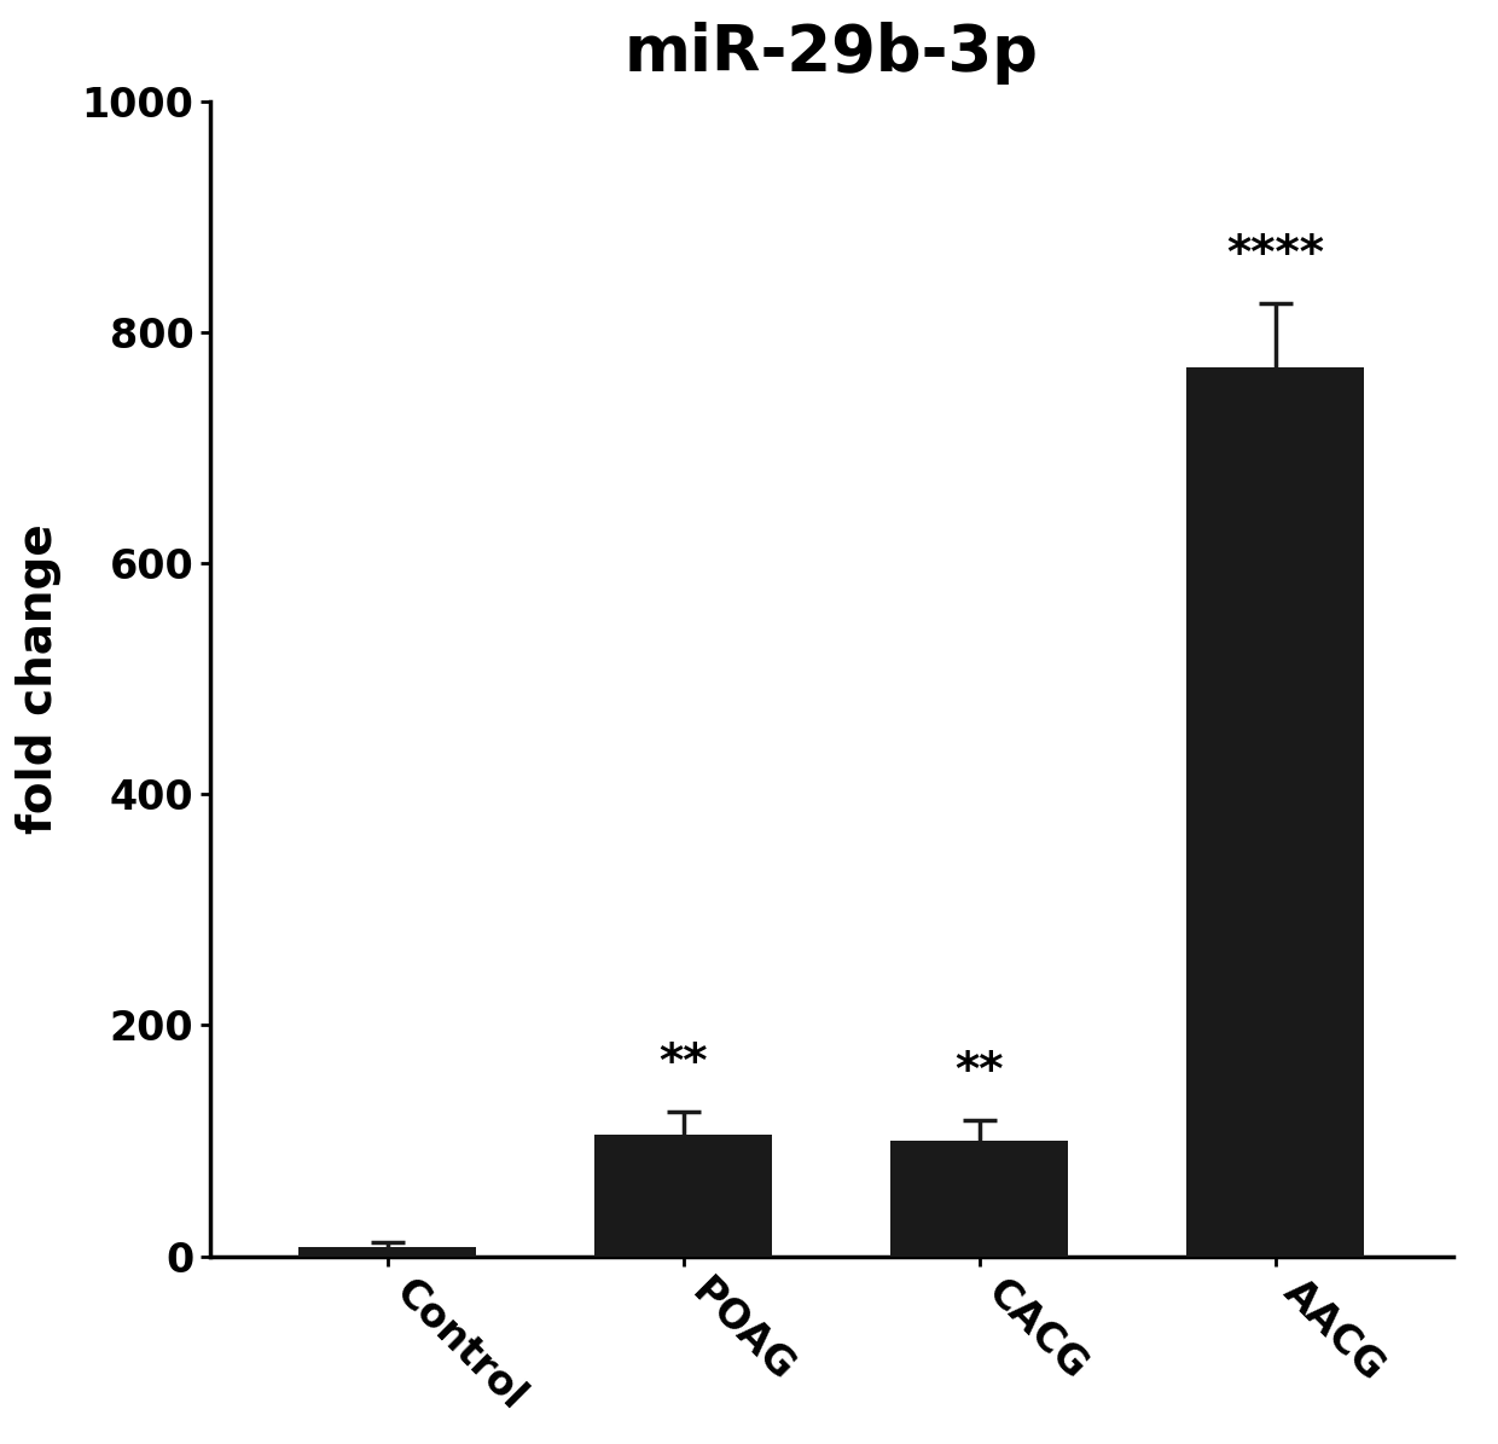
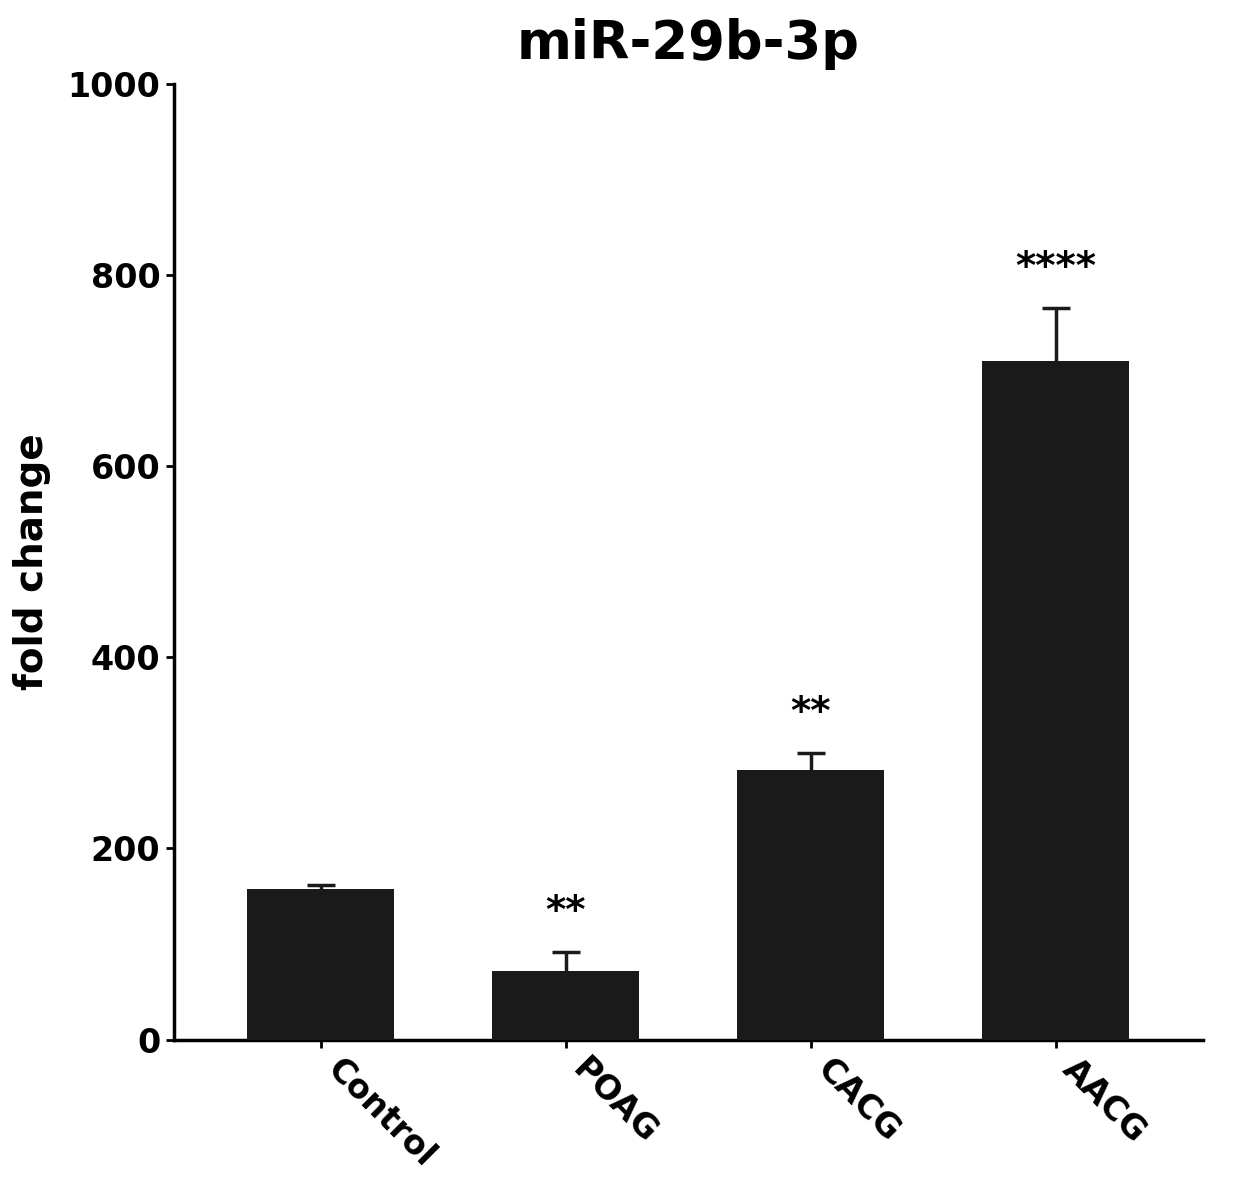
Control: 8 -> 158
POAG: 105 -> 72
CACG: 100 -> 282
AACG: 770 -> 710
